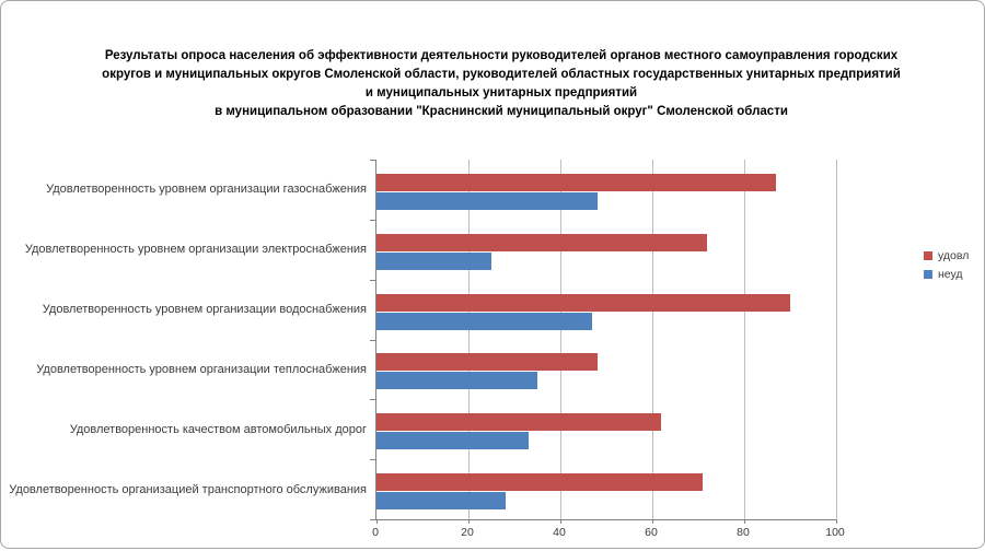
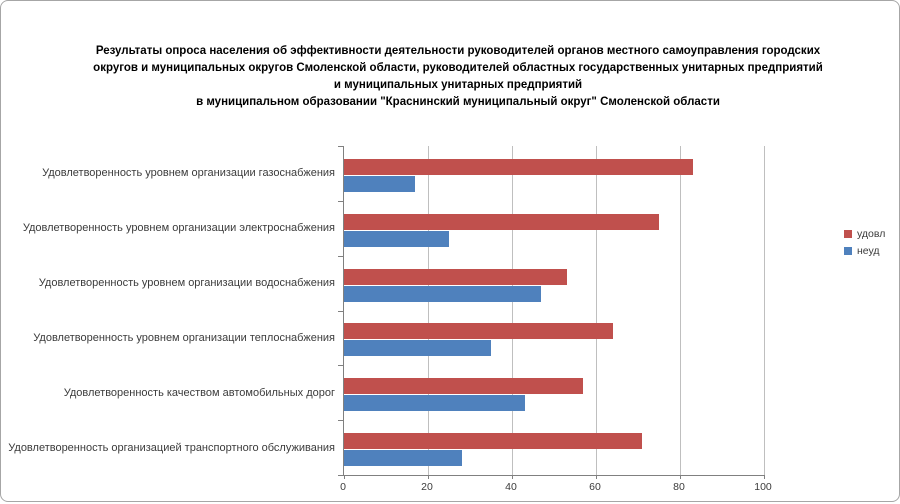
удовл/Удовлетворенность уровнем организации газоснабжения: 87 -> 83
неуд/Удовлетворенность уровнем организации газоснабжения: 48 -> 17
удовл/Удовлетворенность уровнем организации электроснабжения: 72 -> 75
удовл/Удовлетворенность уровнем организации водоснабжения: 90 -> 53
удовл/Удовлетворенность уровнем организации теплоснабжения: 48 -> 64
удовл/Удовлетворенность качеством автомобильных дорог: 62 -> 57
неуд/Удовлетворенность качеством автомобильных дорог: 33 -> 43
